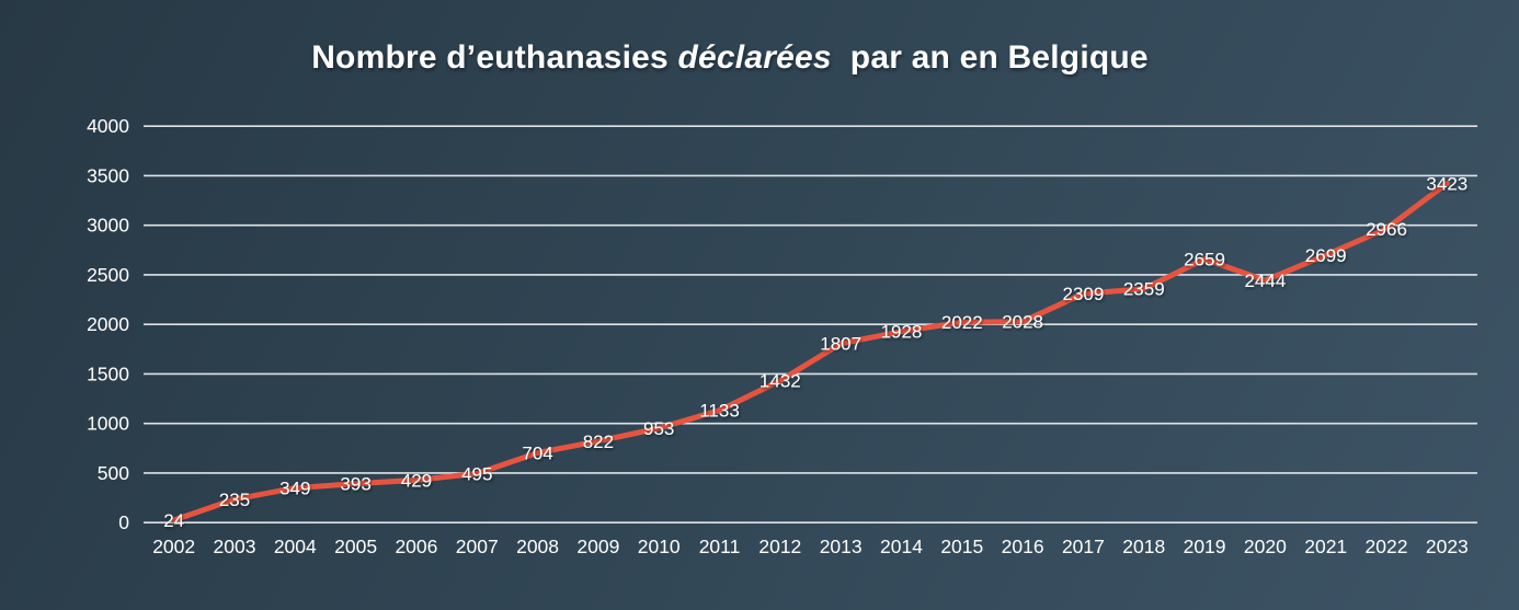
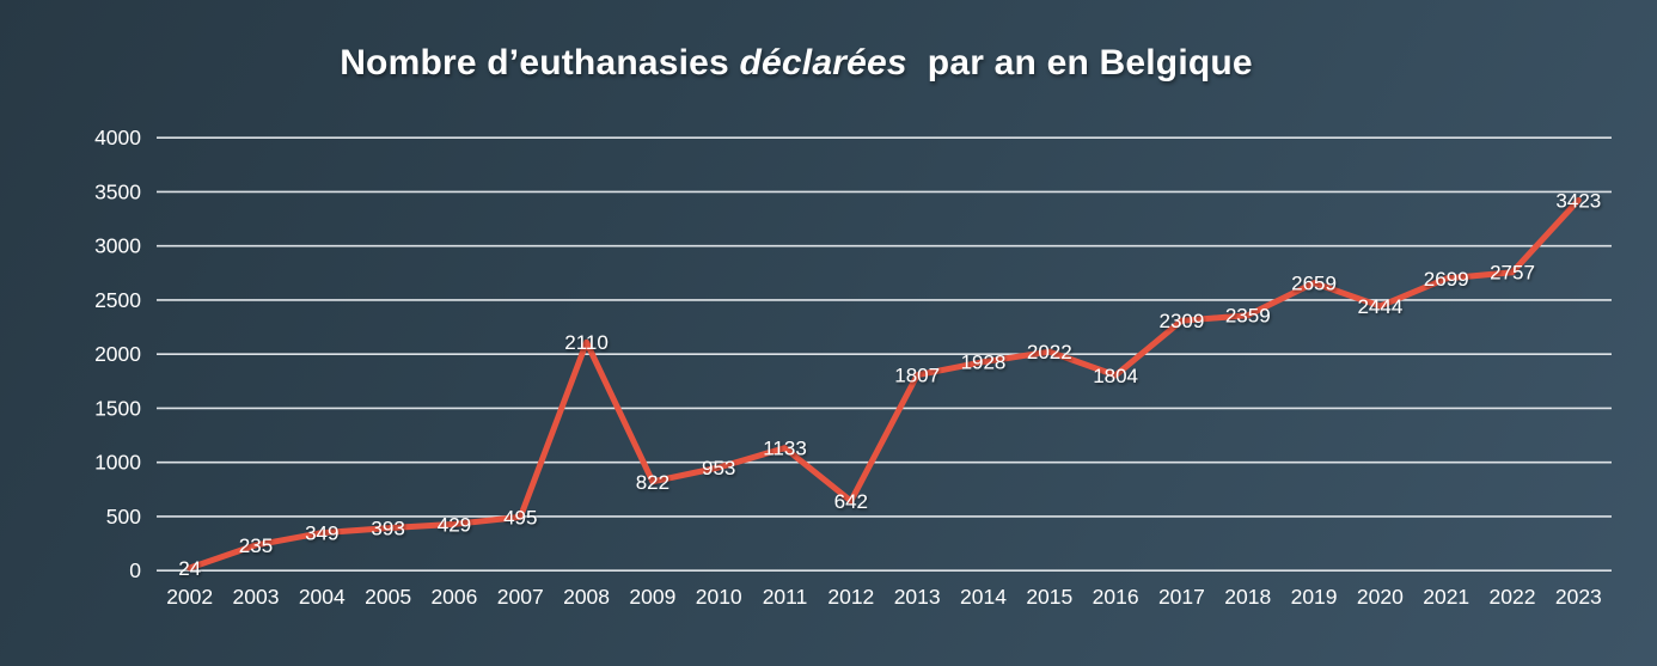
2008: 704 -> 2110
2012: 1432 -> 642
2016: 2028 -> 1804
2022: 2966 -> 2757
